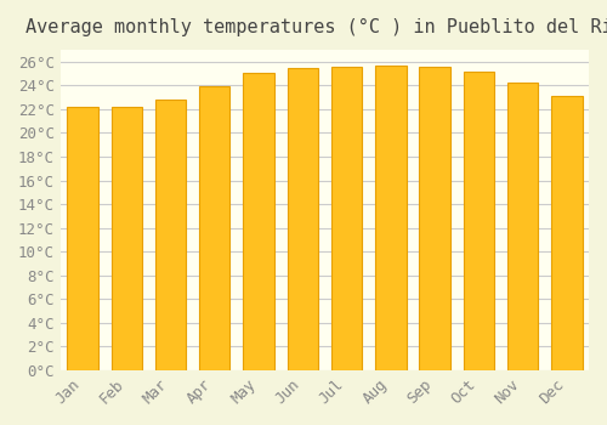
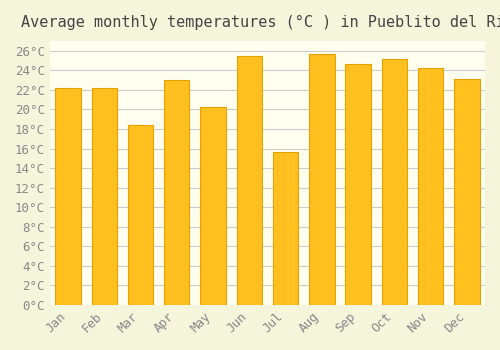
Mar: 22.8°C -> 18.4°C
Apr: 23.9°C -> 23.0°C
May: 25.0°C -> 20.2°C
Jul: 25.6°C -> 15.6°C
Sep: 25.6°C -> 24.6°C
